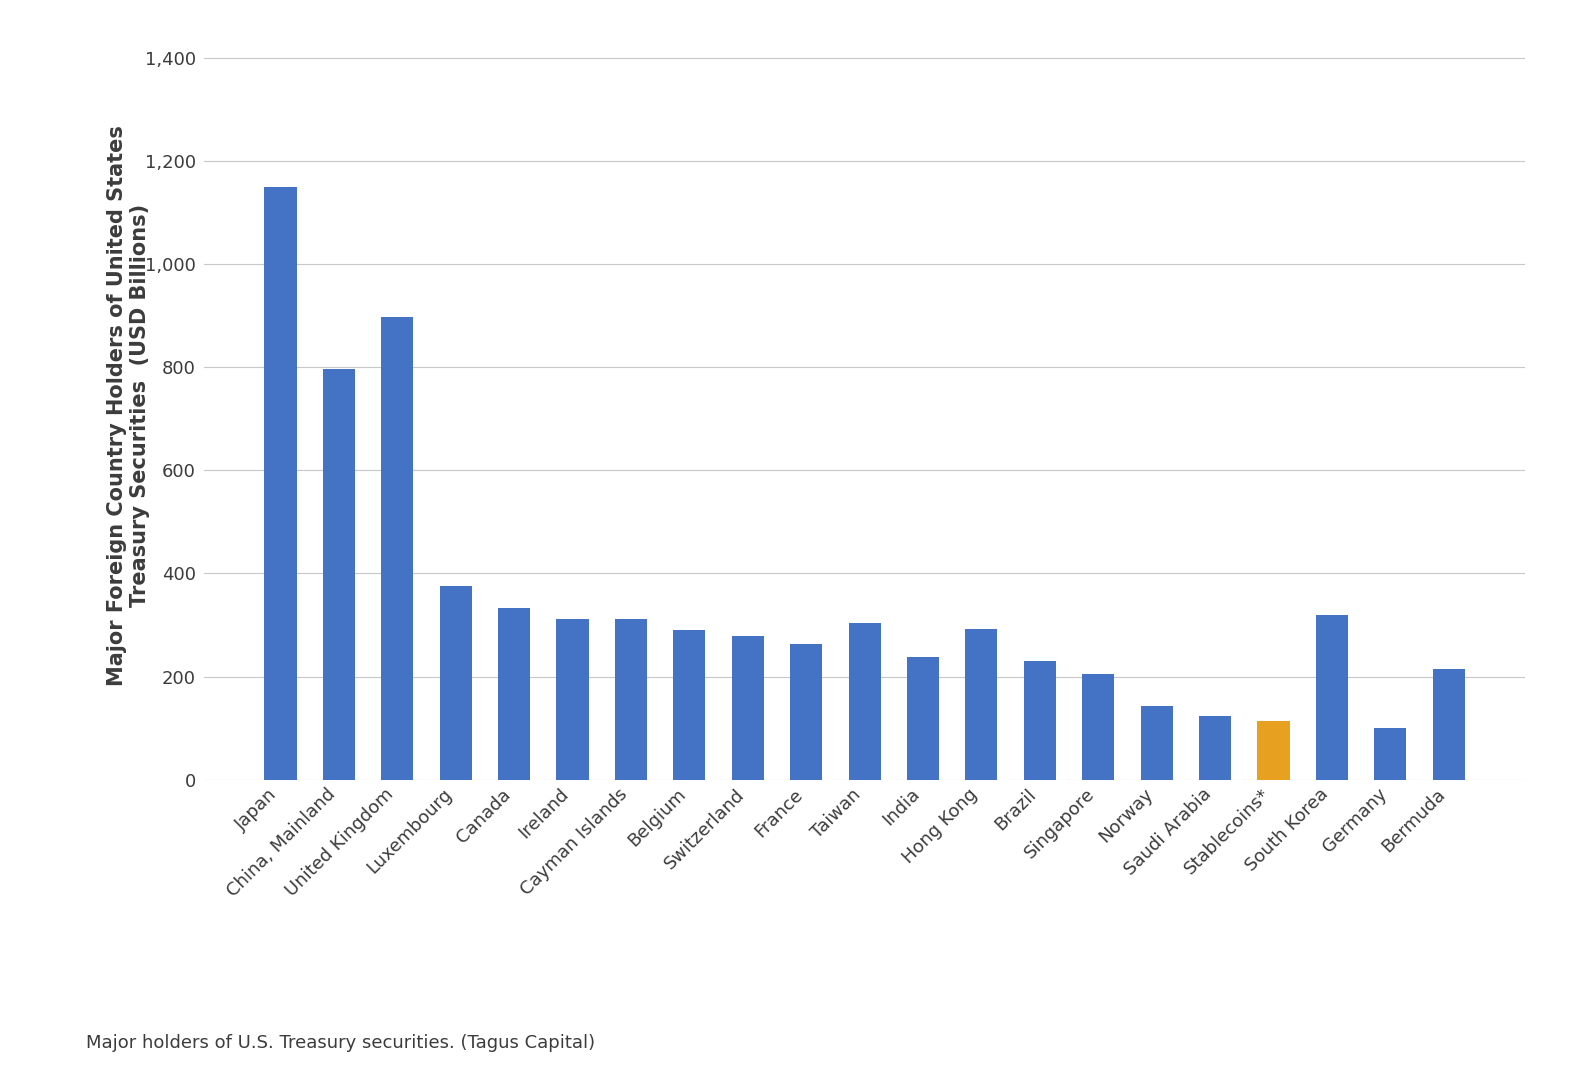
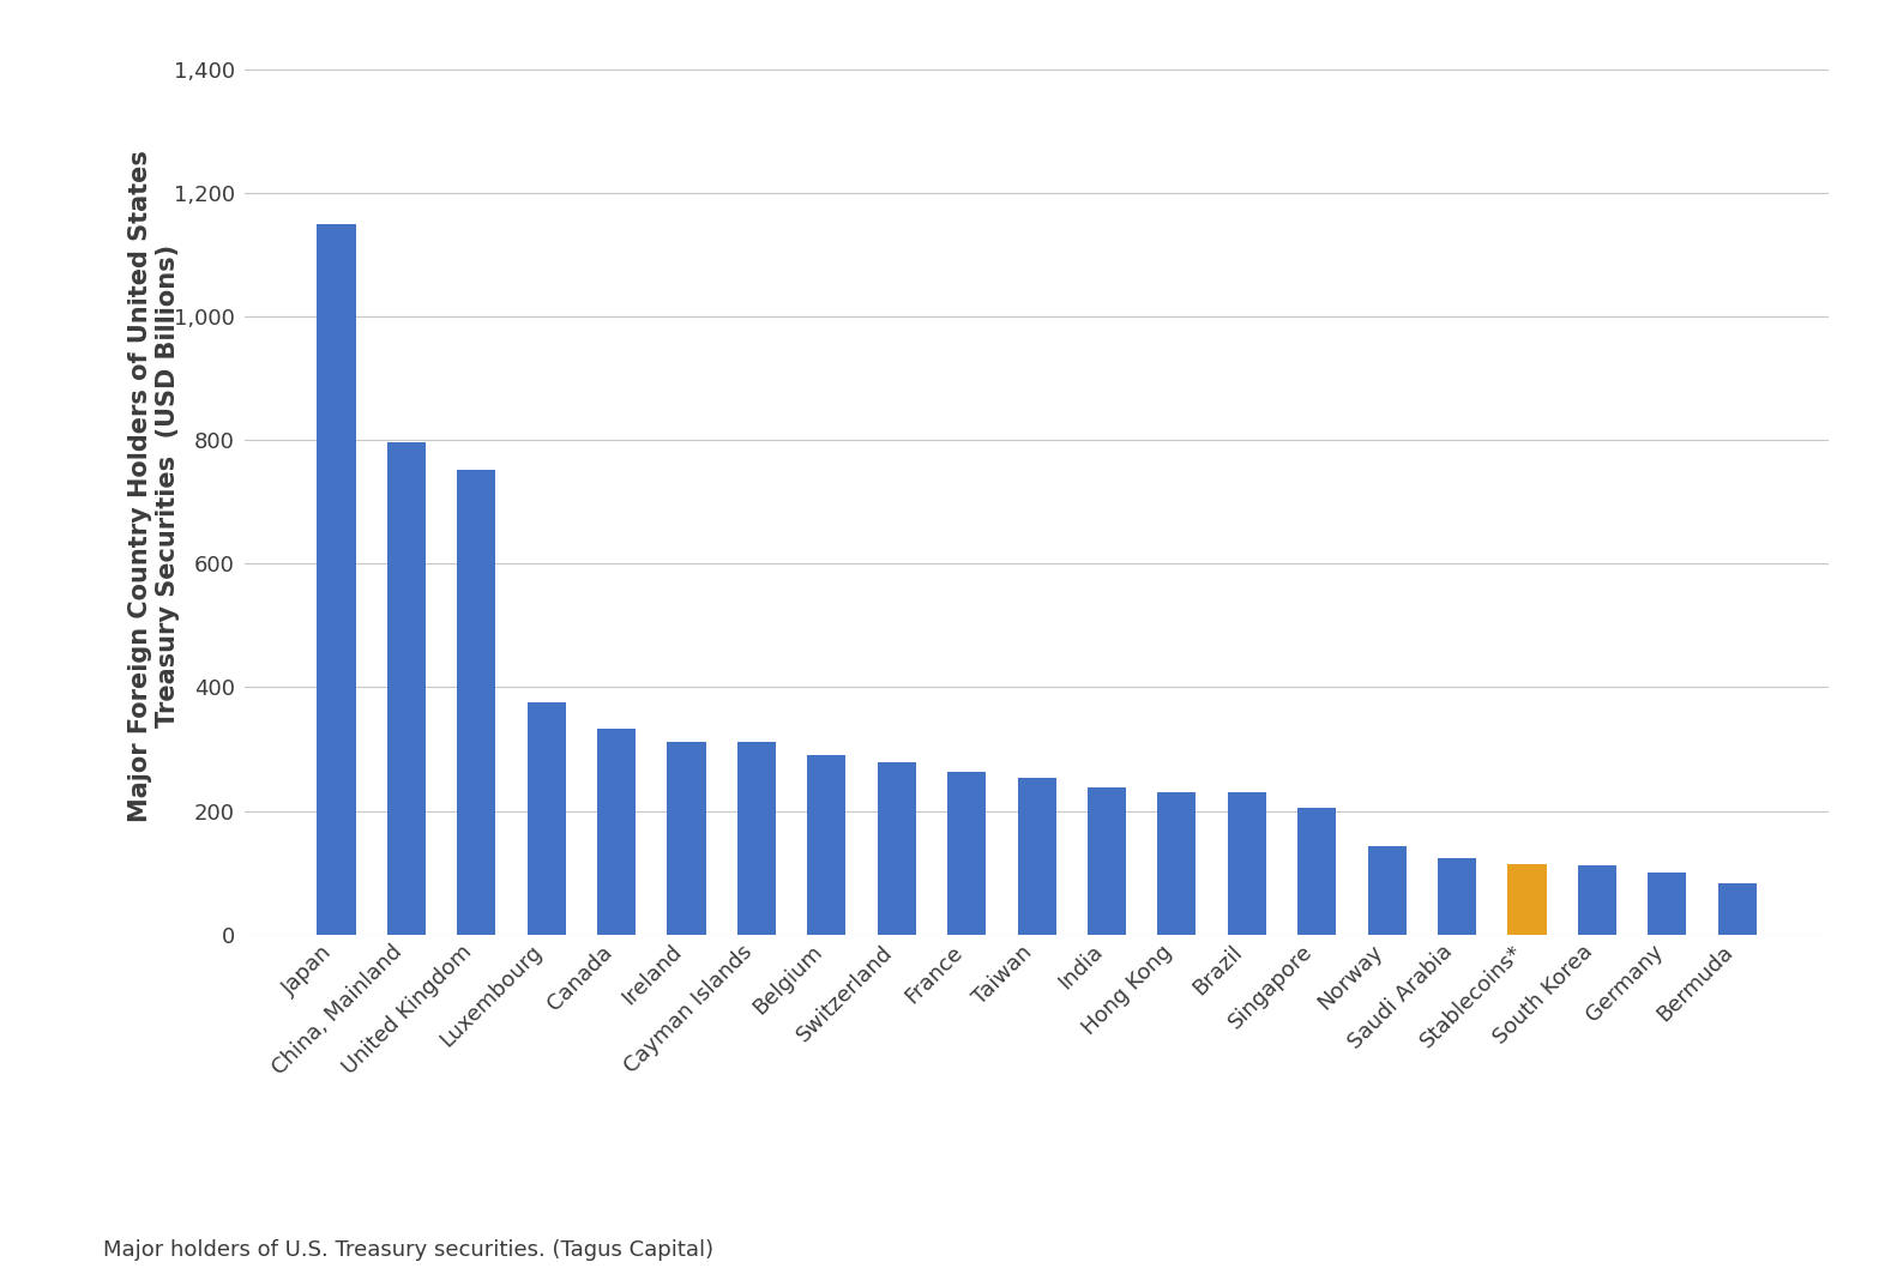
United Kingdom: 898 -> 752
Taiwan: 304 -> 254
Hong Kong: 292 -> 231
South Korea: 320 -> 111
Bermuda: 214 -> 82
